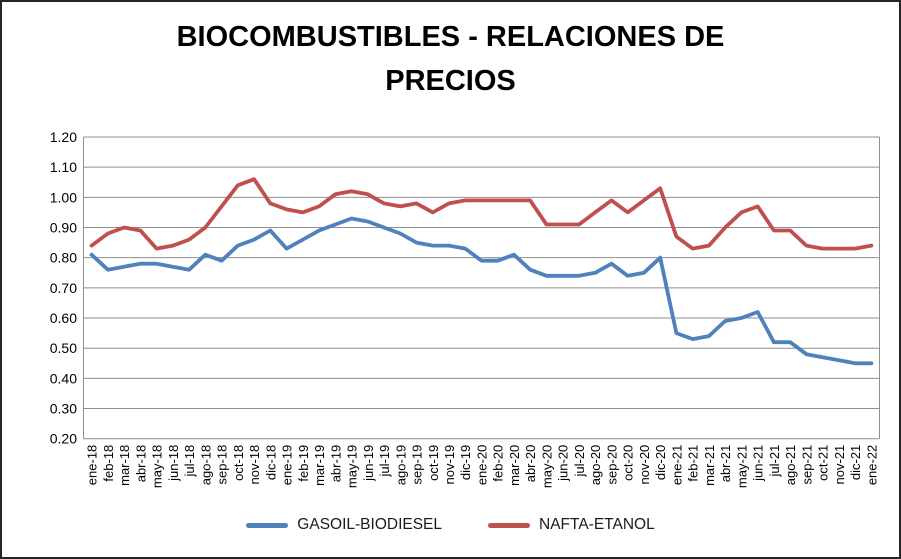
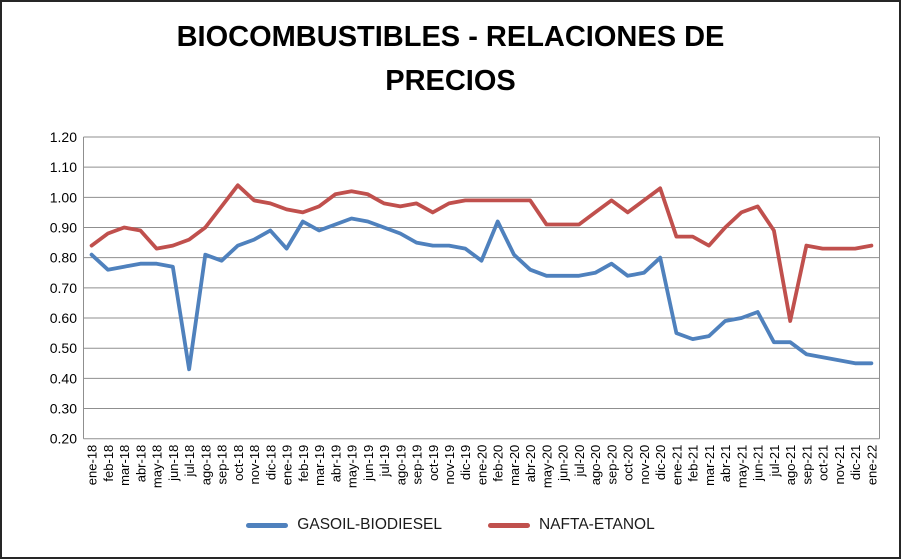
GASOIL-BIODIESEL/jul-18: 0.76 -> 0.43
NAFTA-ETANOL/nov-18: 1.06 -> 0.99
GASOIL-BIODIESEL/feb-19: 0.86 -> 0.92
GASOIL-BIODIESEL/feb-20: 0.79 -> 0.92
NAFTA-ETANOL/feb-21: 0.83 -> 0.87
NAFTA-ETANOL/ago-21: 0.89 -> 0.59
